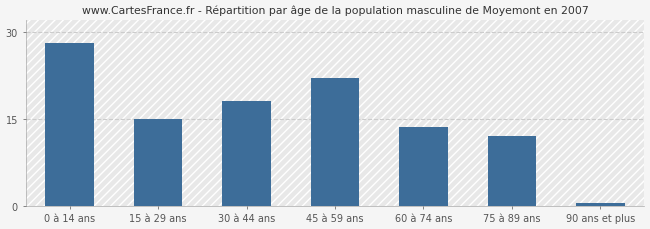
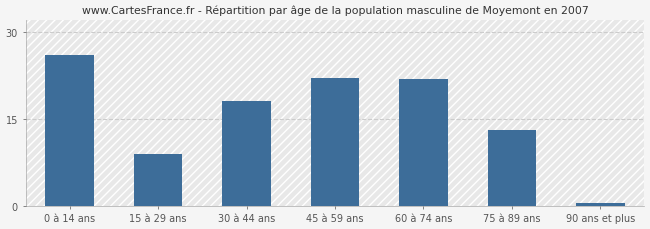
0 à 14 ans: 28.0 -> 26.0
15 à 29 ans: 15.0 -> 9.0
60 à 74 ans: 13.5 -> 21.8
75 à 89 ans: 12.0 -> 13.0
